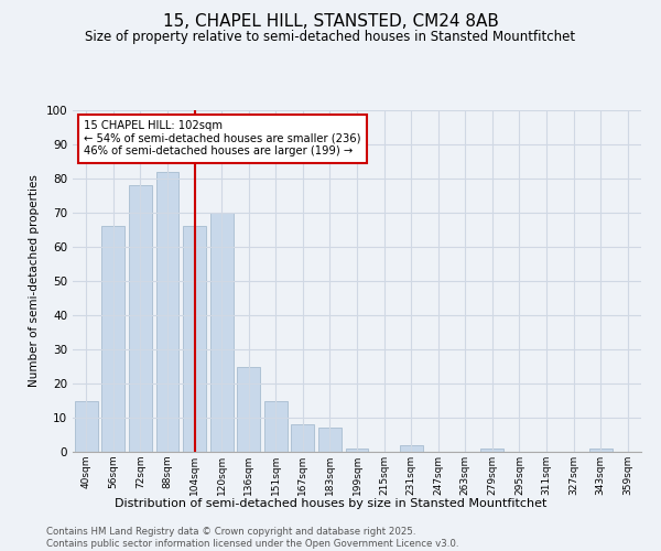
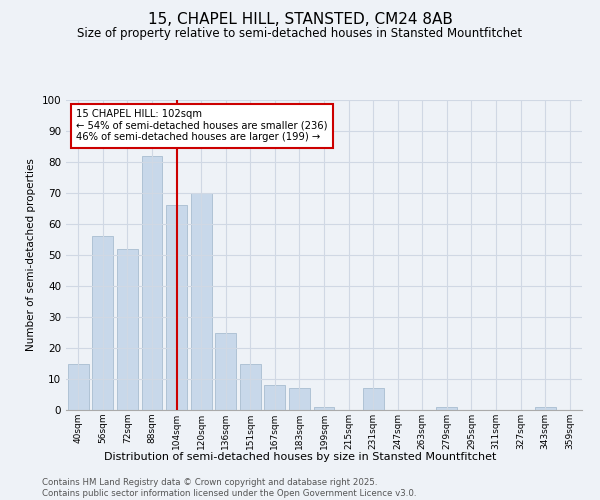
56sqm: 66 -> 56
72sqm: 78 -> 52
231sqm: 2 -> 7
